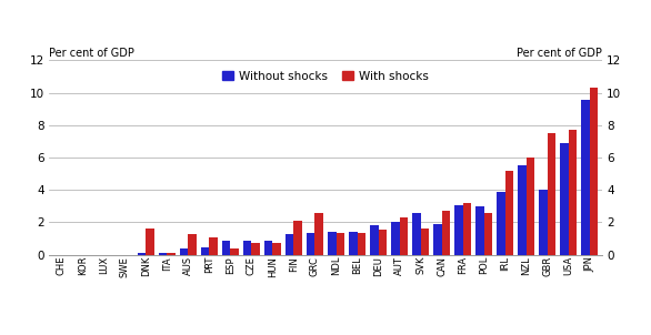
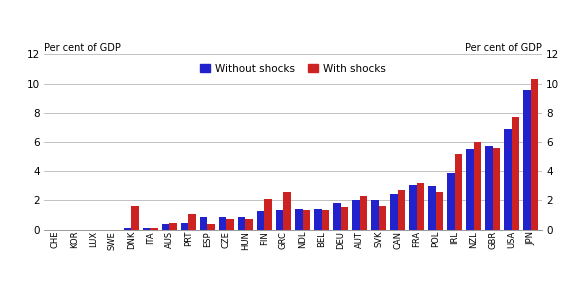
With shocks/AUS: 1.3 -> 0.5
Without shocks/SVK: 2.6 -> 2.0
Without shocks/CAN: 1.9 -> 2.5
Without shocks/GBR: 4.0 -> 5.7
With shocks/GBR: 7.5 -> 5.6
